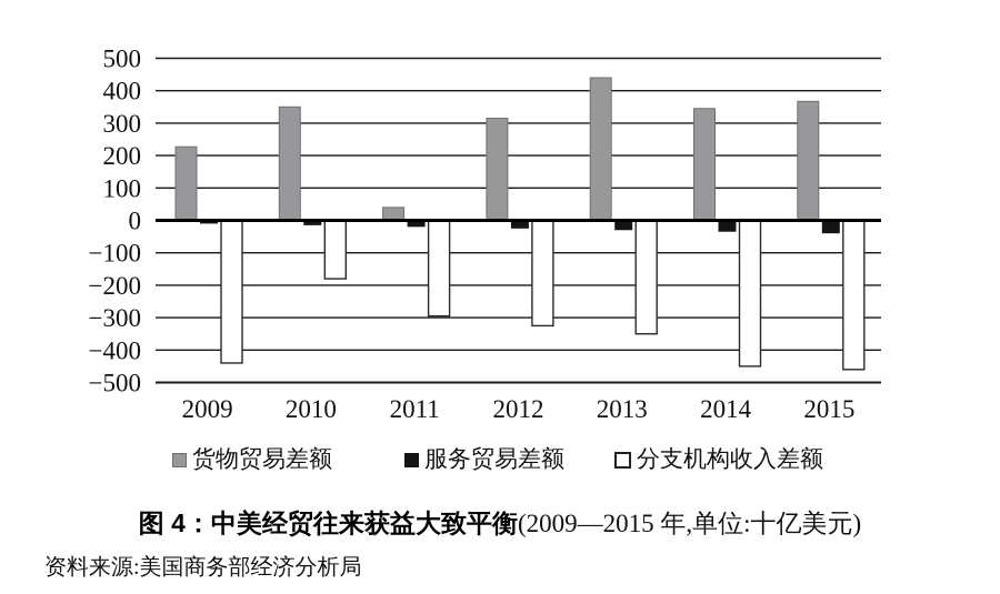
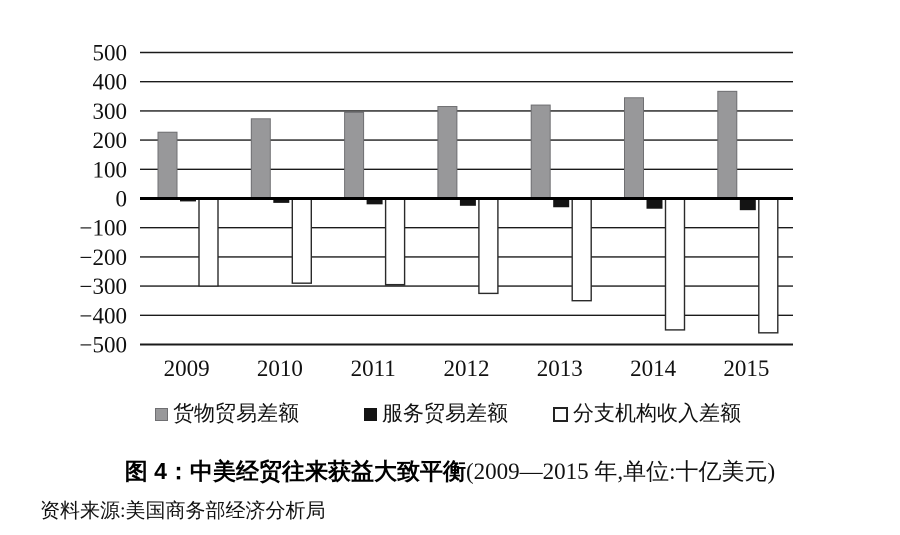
分支机构收入差额/2009: -440 -> -300
货物贸易差额/2010: 350 -> 270
分支机构收入差额/2010: -180 -> -290
货物贸易差额/2011: 40 -> 300
货物贸易差额/2013: 440 -> 320
